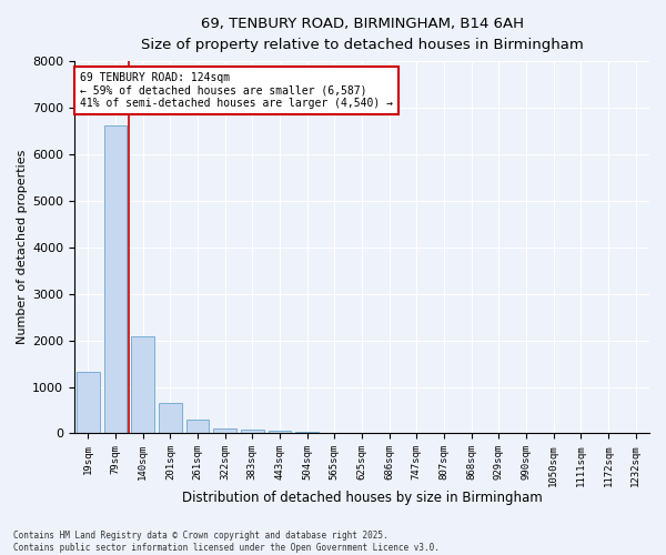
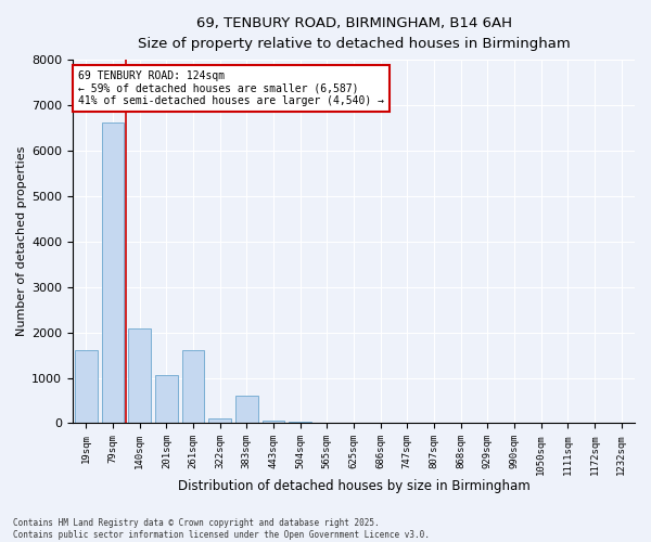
19sqm: 1320 -> 1600
201sqm: 650 -> 1050
261sqm: 290 -> 1600
383sqm: 80 -> 600
